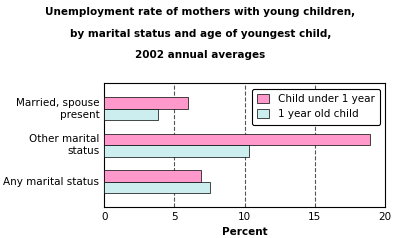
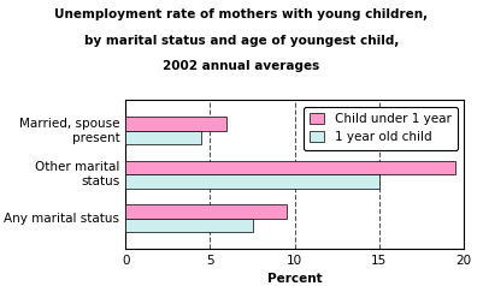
1 year old child/Married, spouse present: 3.8 -> 4.5
Child under 1 year/Other marital status: 18.9 -> 19.5
1 year old child/Other marital status: 10.3 -> 15.0
Child under 1 year/Any marital status: 6.9 -> 9.5
